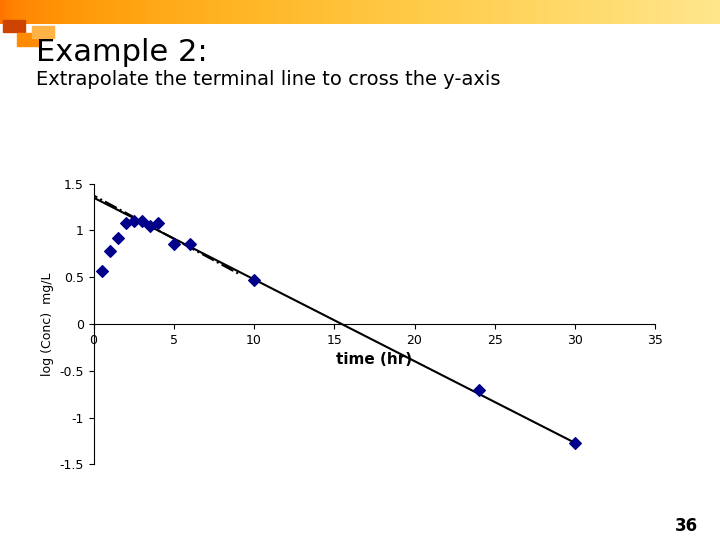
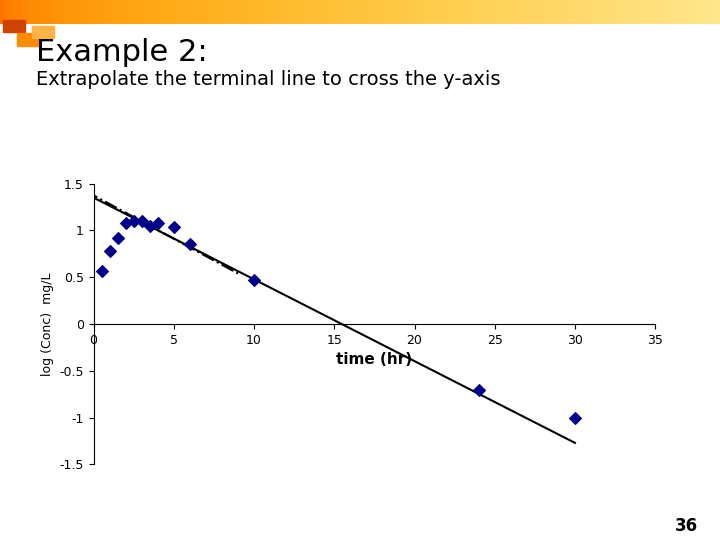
5: 0.86 -> 1.04
30: -1.27 -> -1.00
